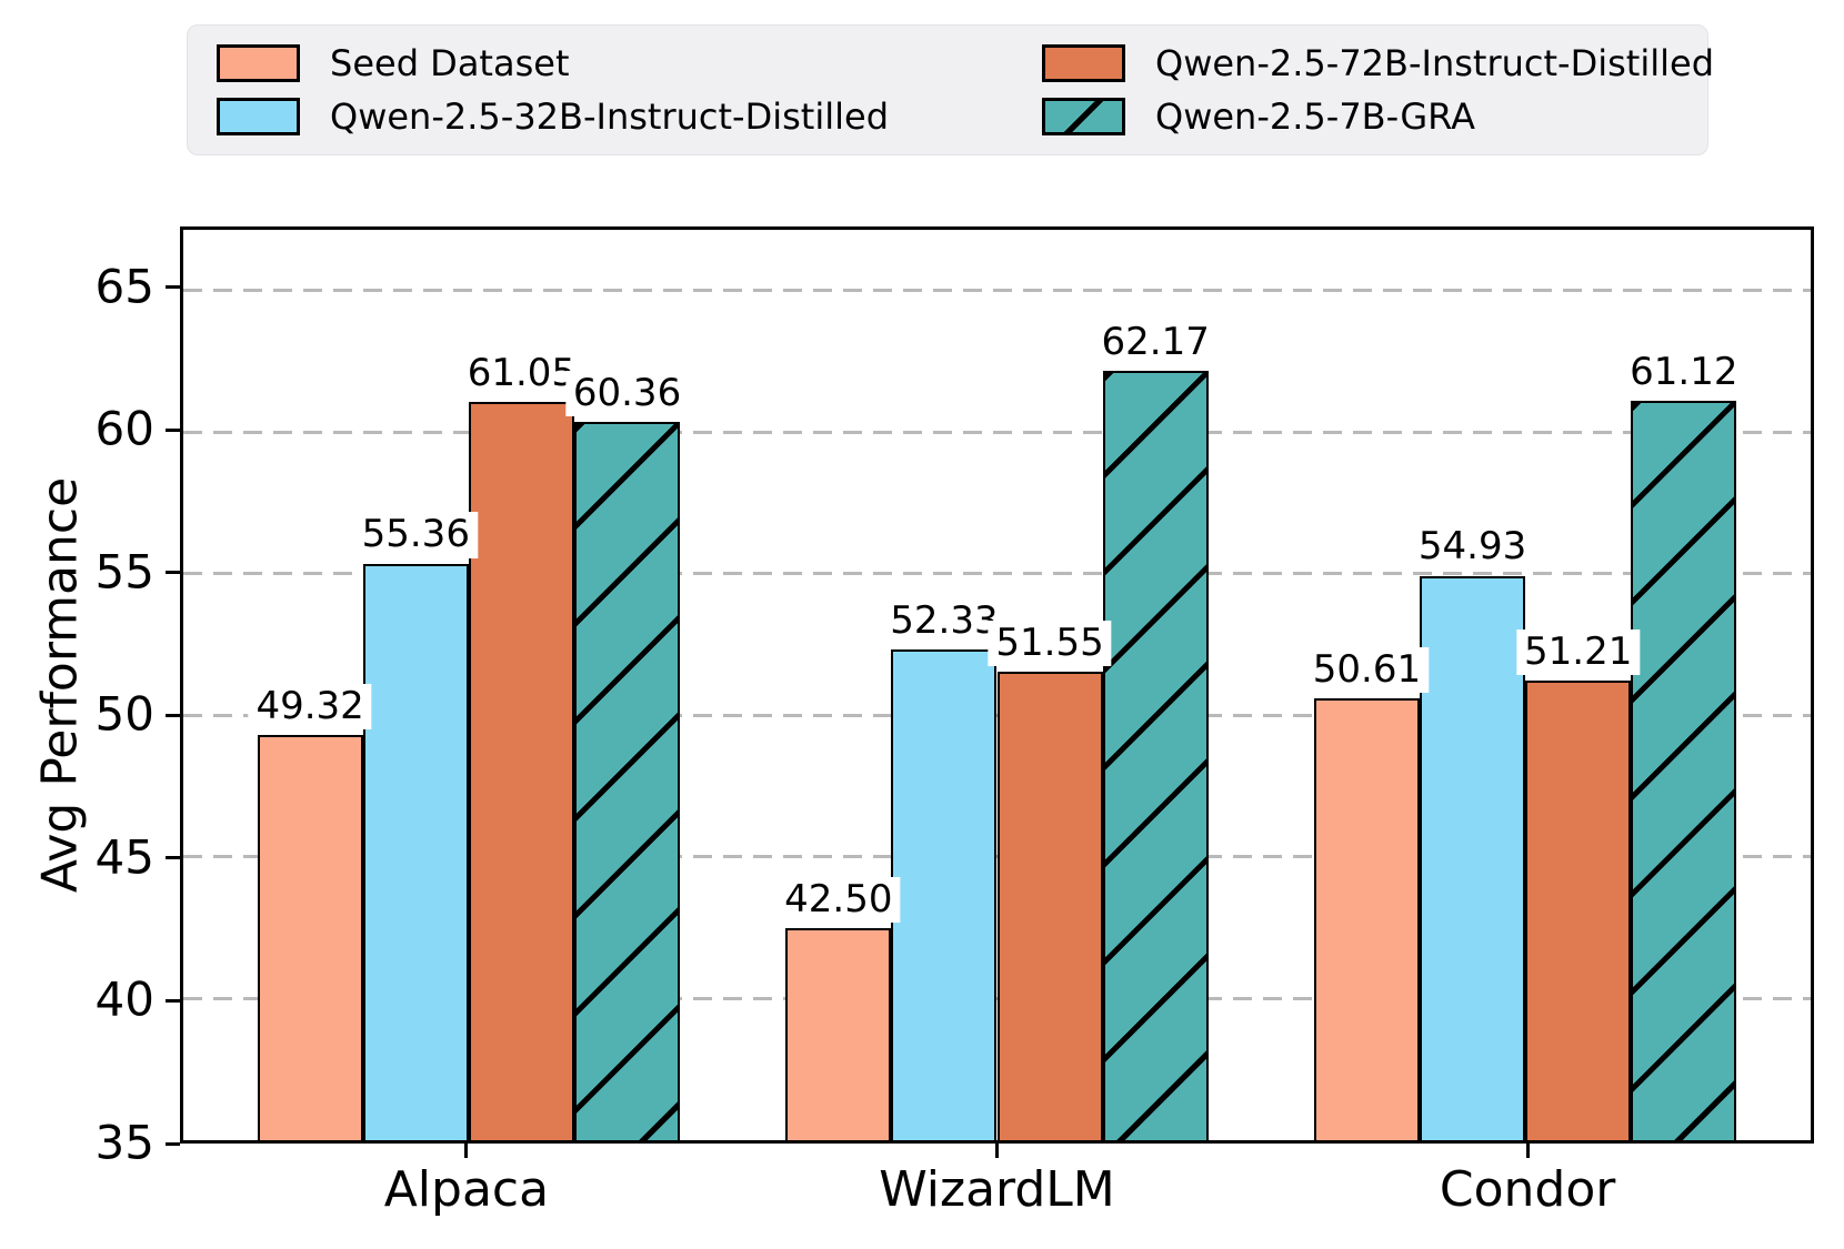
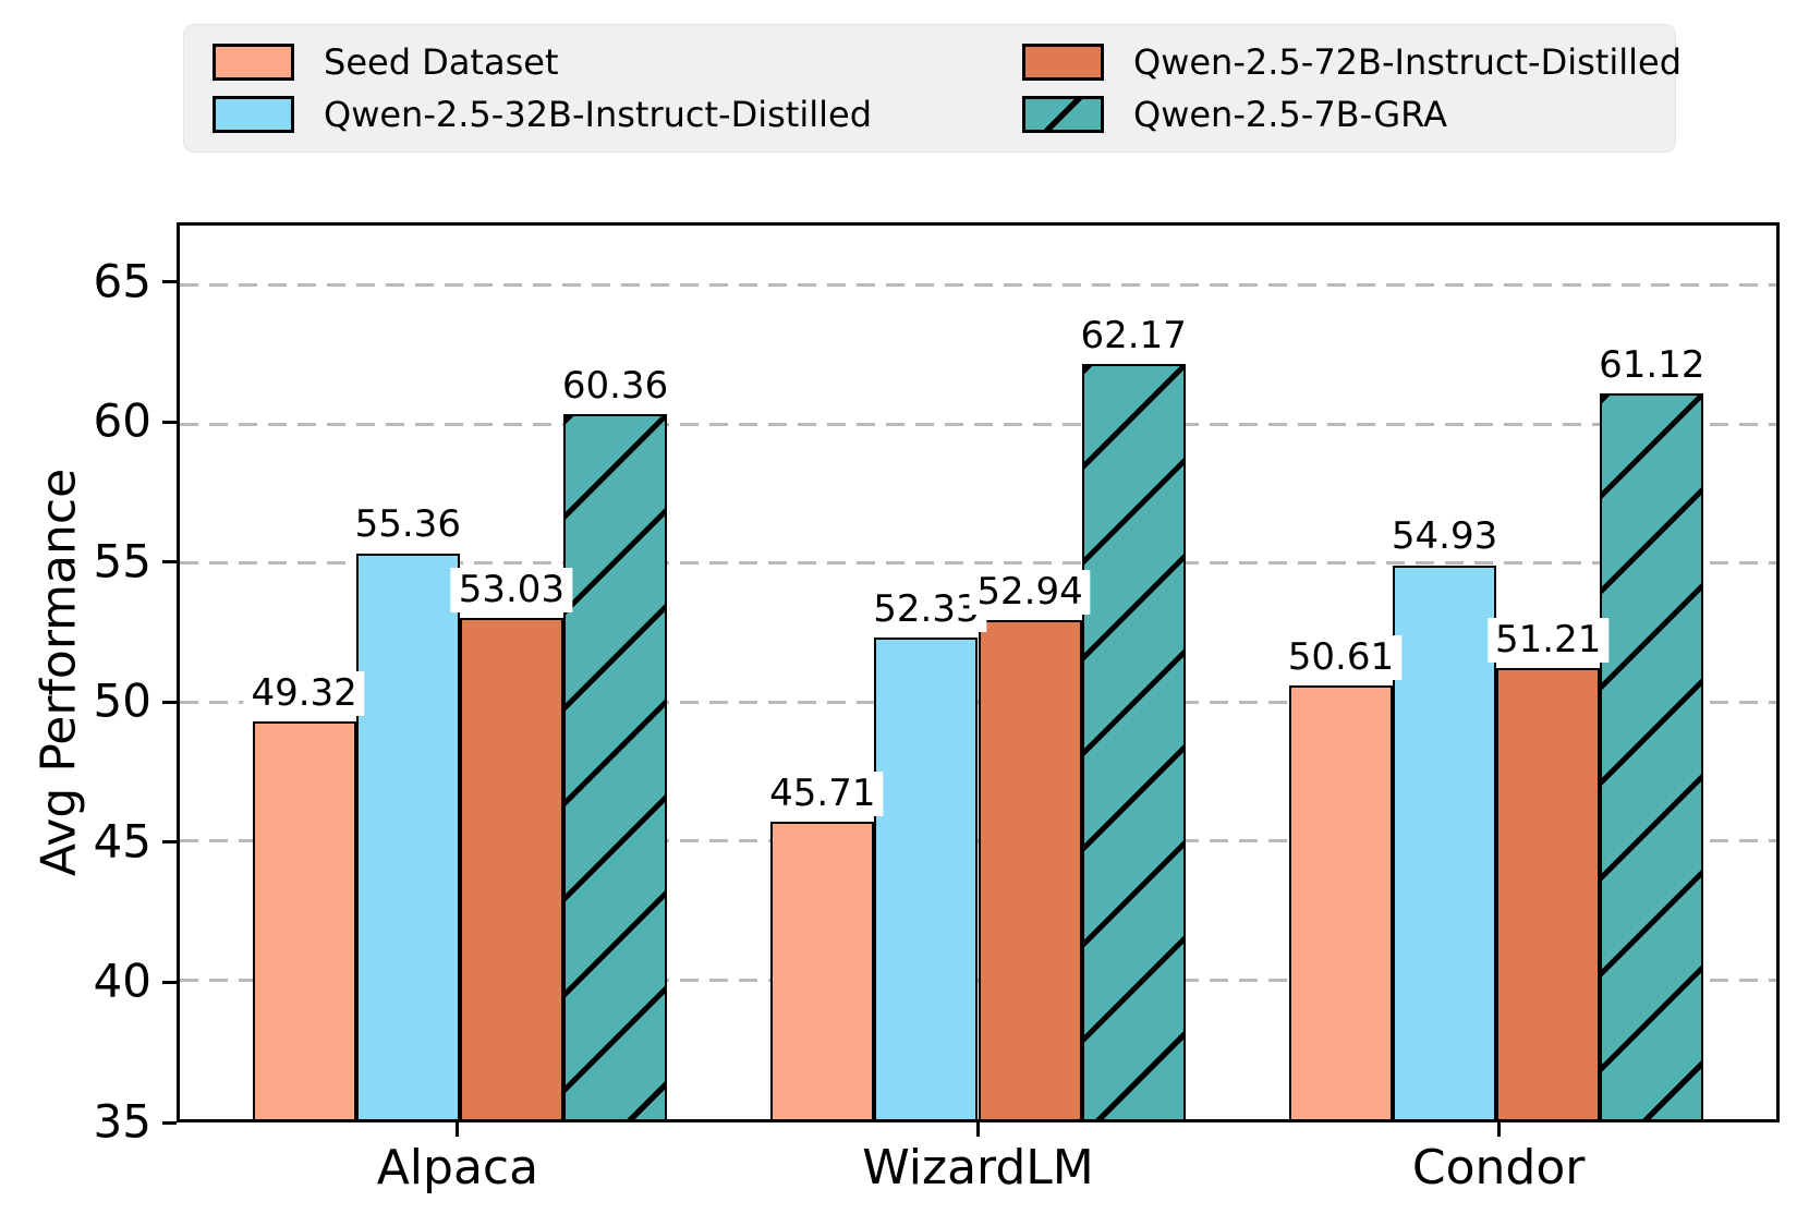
Qwen-2.5-72B-Instruct-Distilled/Alpaca: 61.05 -> 53.03
Seed Dataset/WizardLM: 42.50 -> 45.71
Qwen-2.5-72B-Instruct-Distilled/WizardLM: 51.55 -> 52.94
